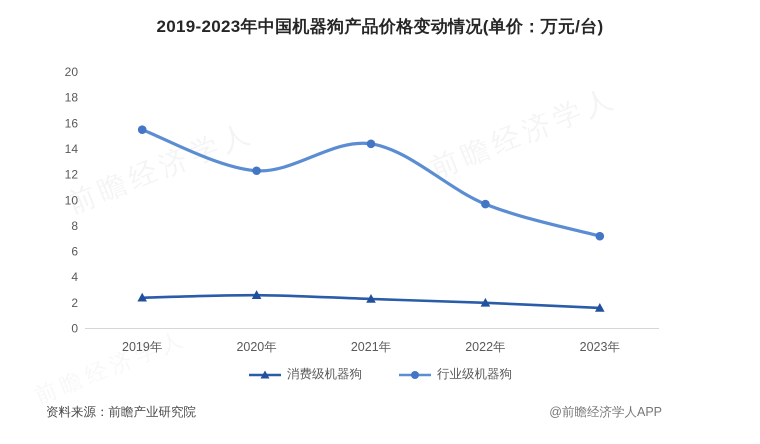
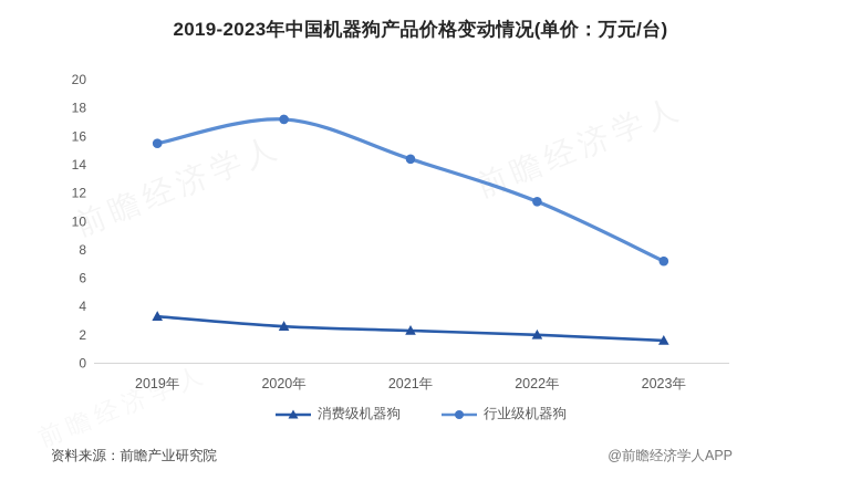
消费级机器狗/2019年: 2.4 -> 3.3
行业级机器狗/2020年: 12.3 -> 17.2
行业级机器狗/2022年: 9.7 -> 11.4
